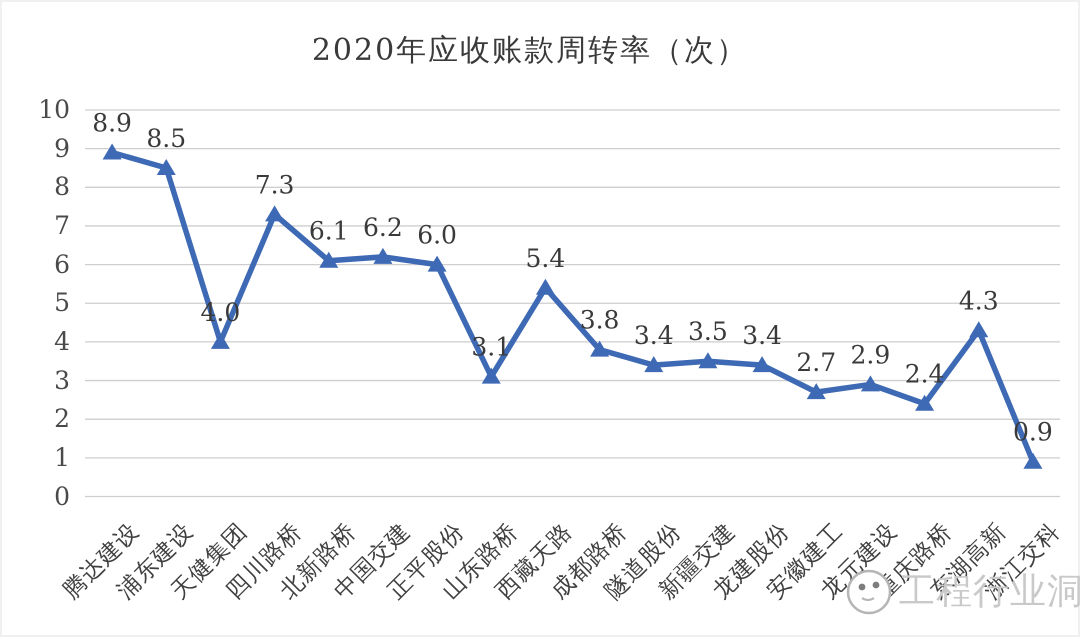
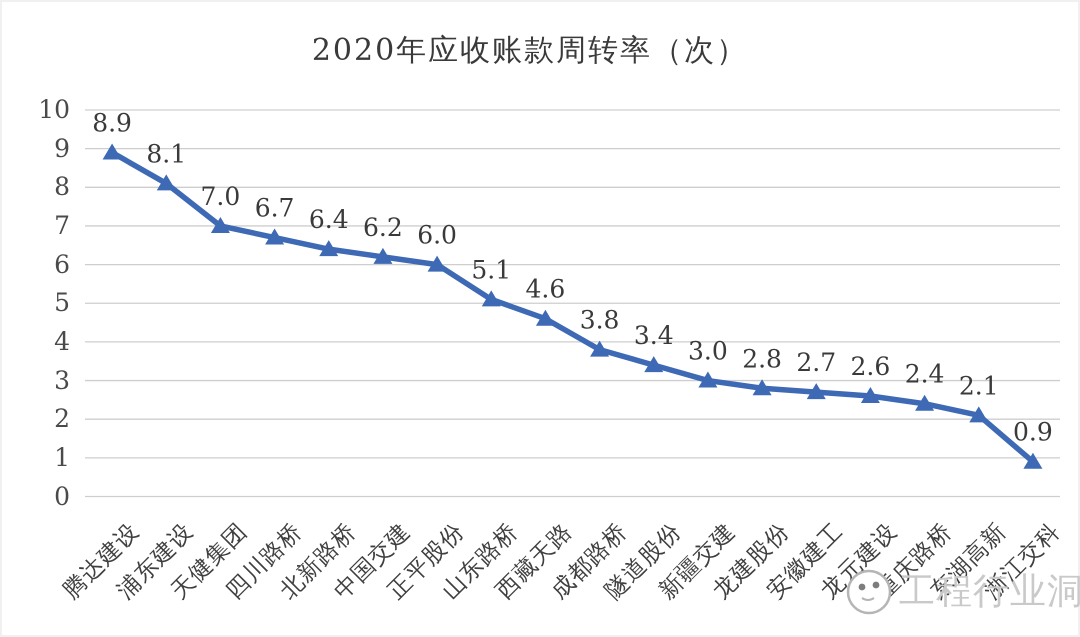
浦东建设: 8.5 -> 8.1
天健集团: 4.0 -> 7.0
四川路桥: 7.3 -> 6.7
北新路桥: 6.1 -> 6.4
山东路桥: 3.1 -> 5.1
西藏天路: 5.4 -> 4.6
新疆交建: 3.5 -> 3.0
龙建股份: 3.4 -> 2.8
龙元建设: 2.9 -> 2.6
东湖高新: 4.3 -> 2.1
